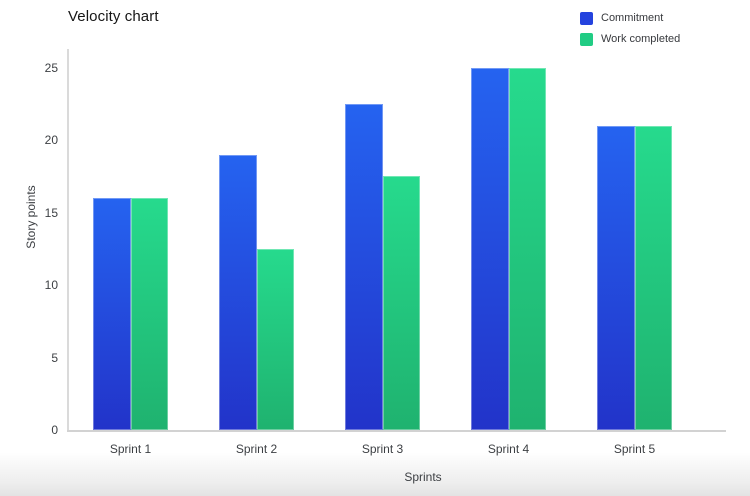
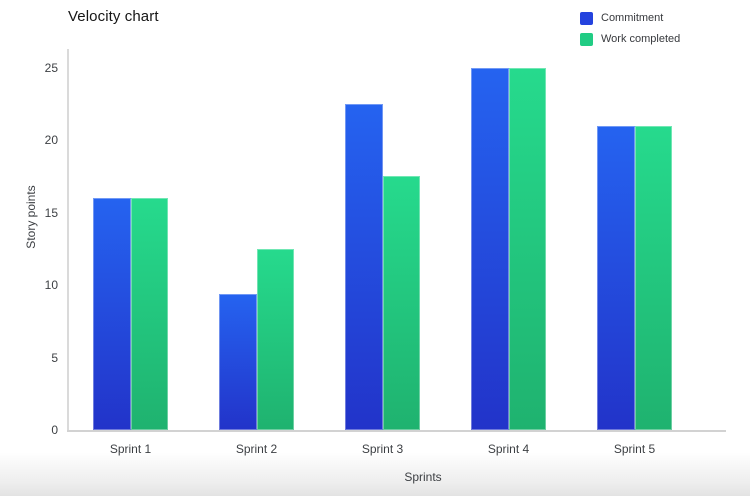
Commitment/Sprint 2: 19.0 -> 9.4
